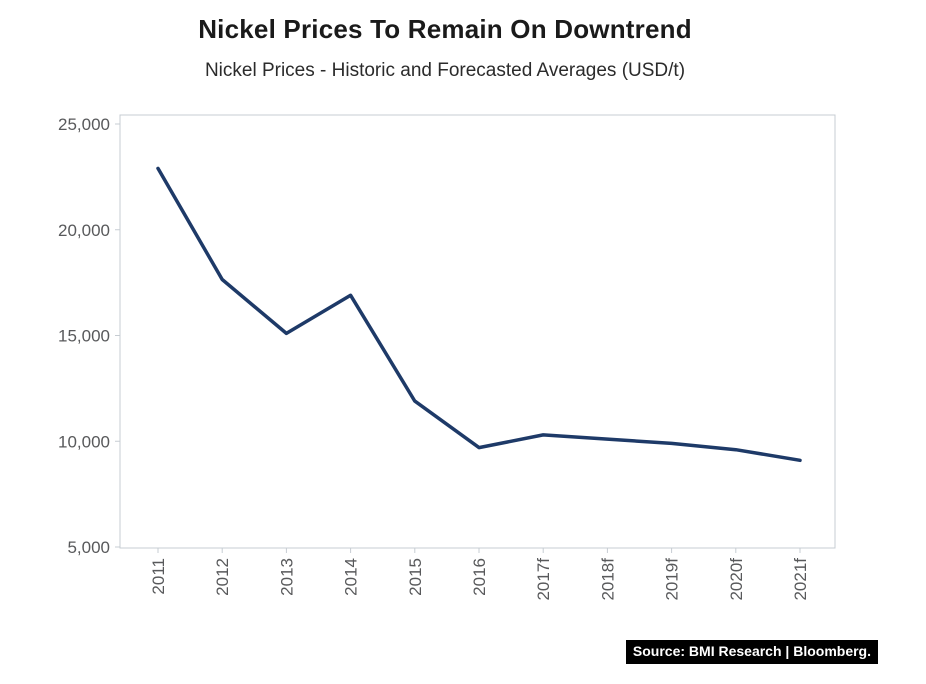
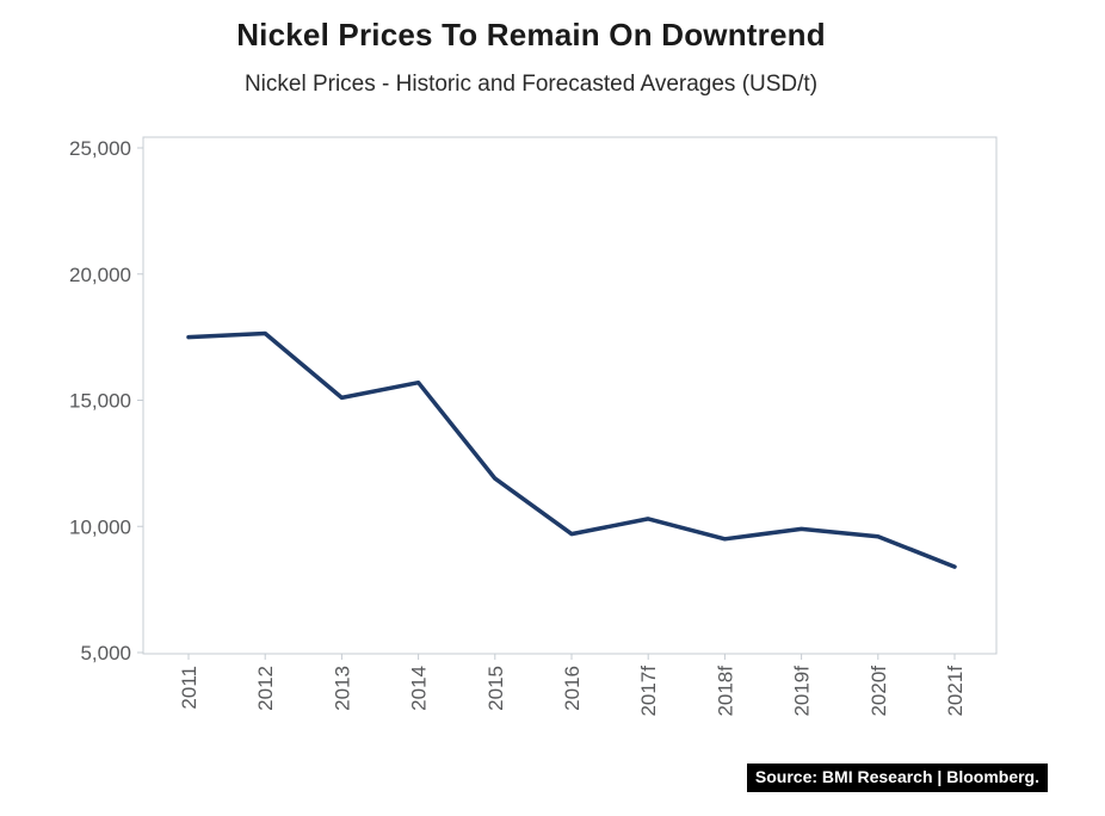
2011: 22900 -> 17500
2014: 16900 -> 15700
2018f: 10100 -> 9500
2021f: 9100 -> 8400
